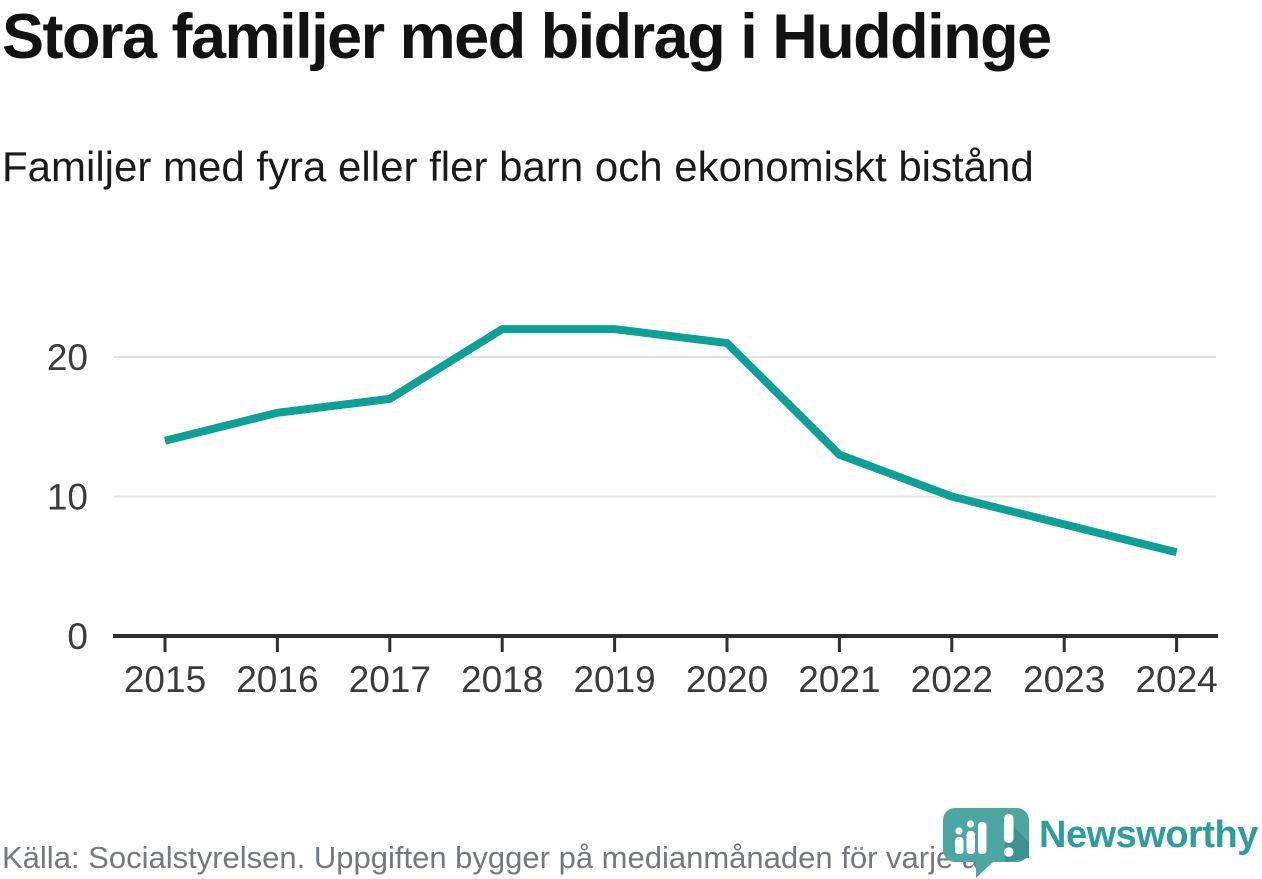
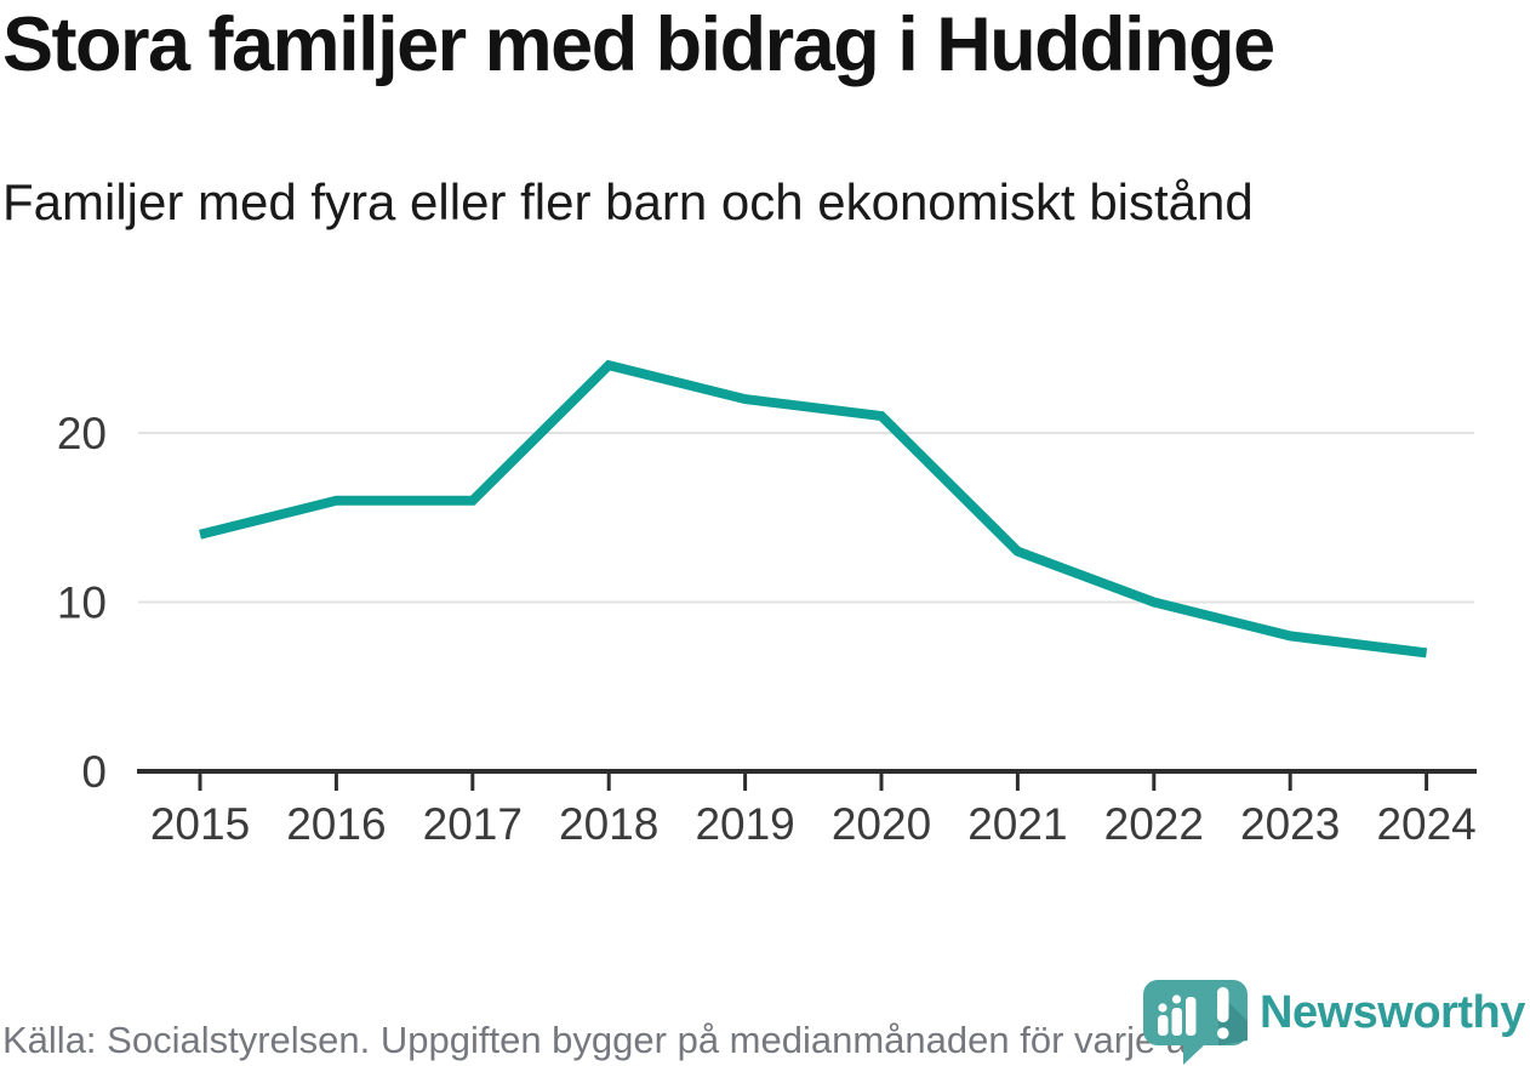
2017: 17 -> 16
2018: 22 -> 24
2024: 6 -> 7
